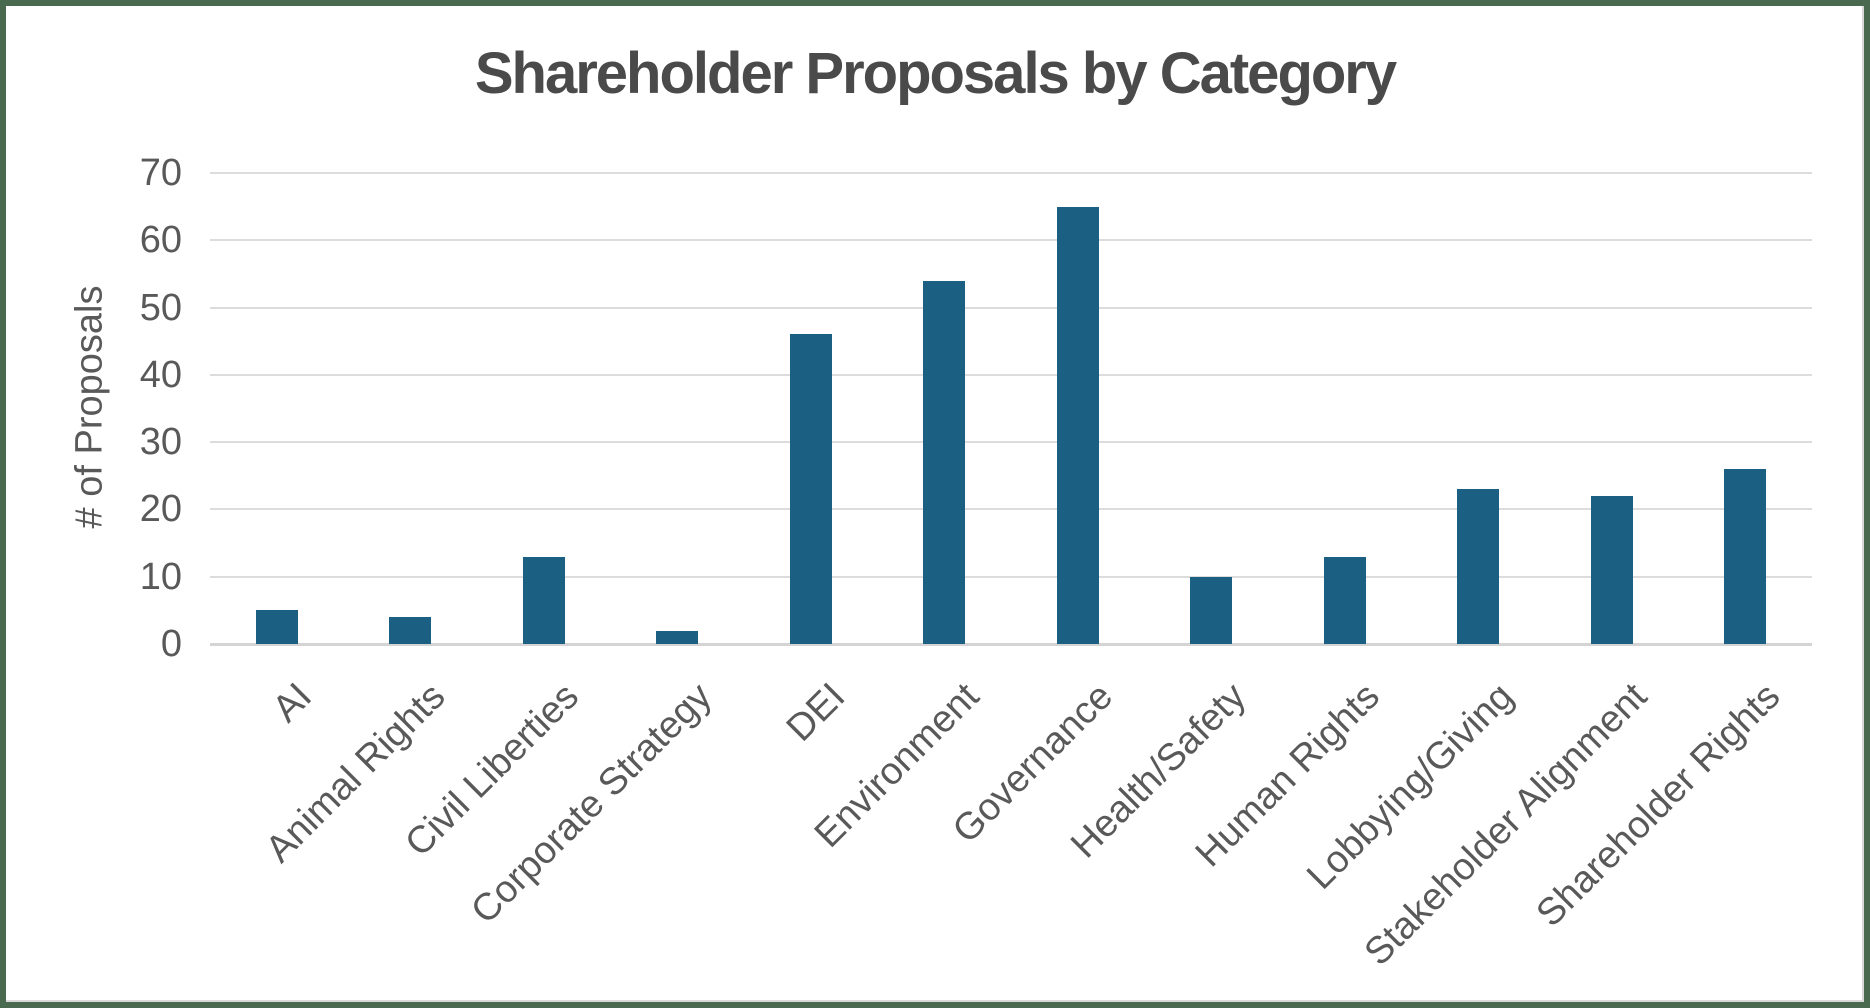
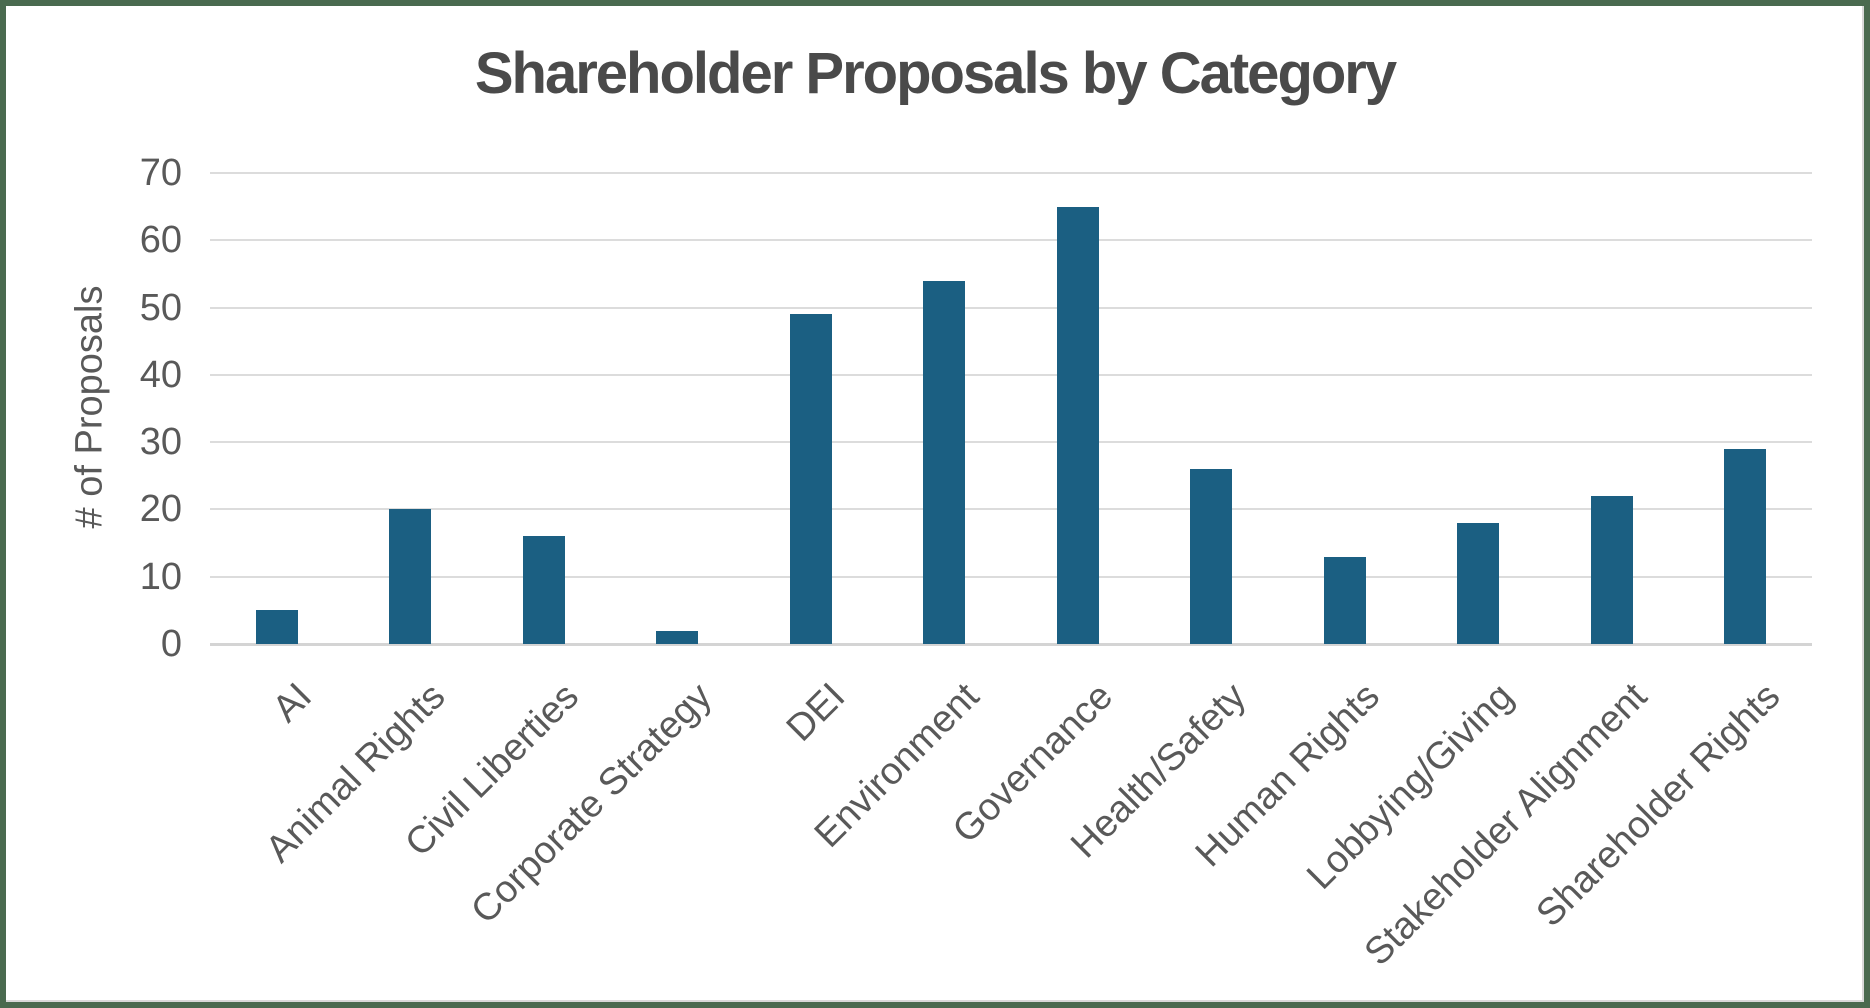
Animal Rights: 4 -> 20
Civil Liberties: 13 -> 16
DEI: 46 -> 49
Health/Safety: 10 -> 26
Lobbying/Giving: 23 -> 18
Shareholder Rights: 26 -> 29
